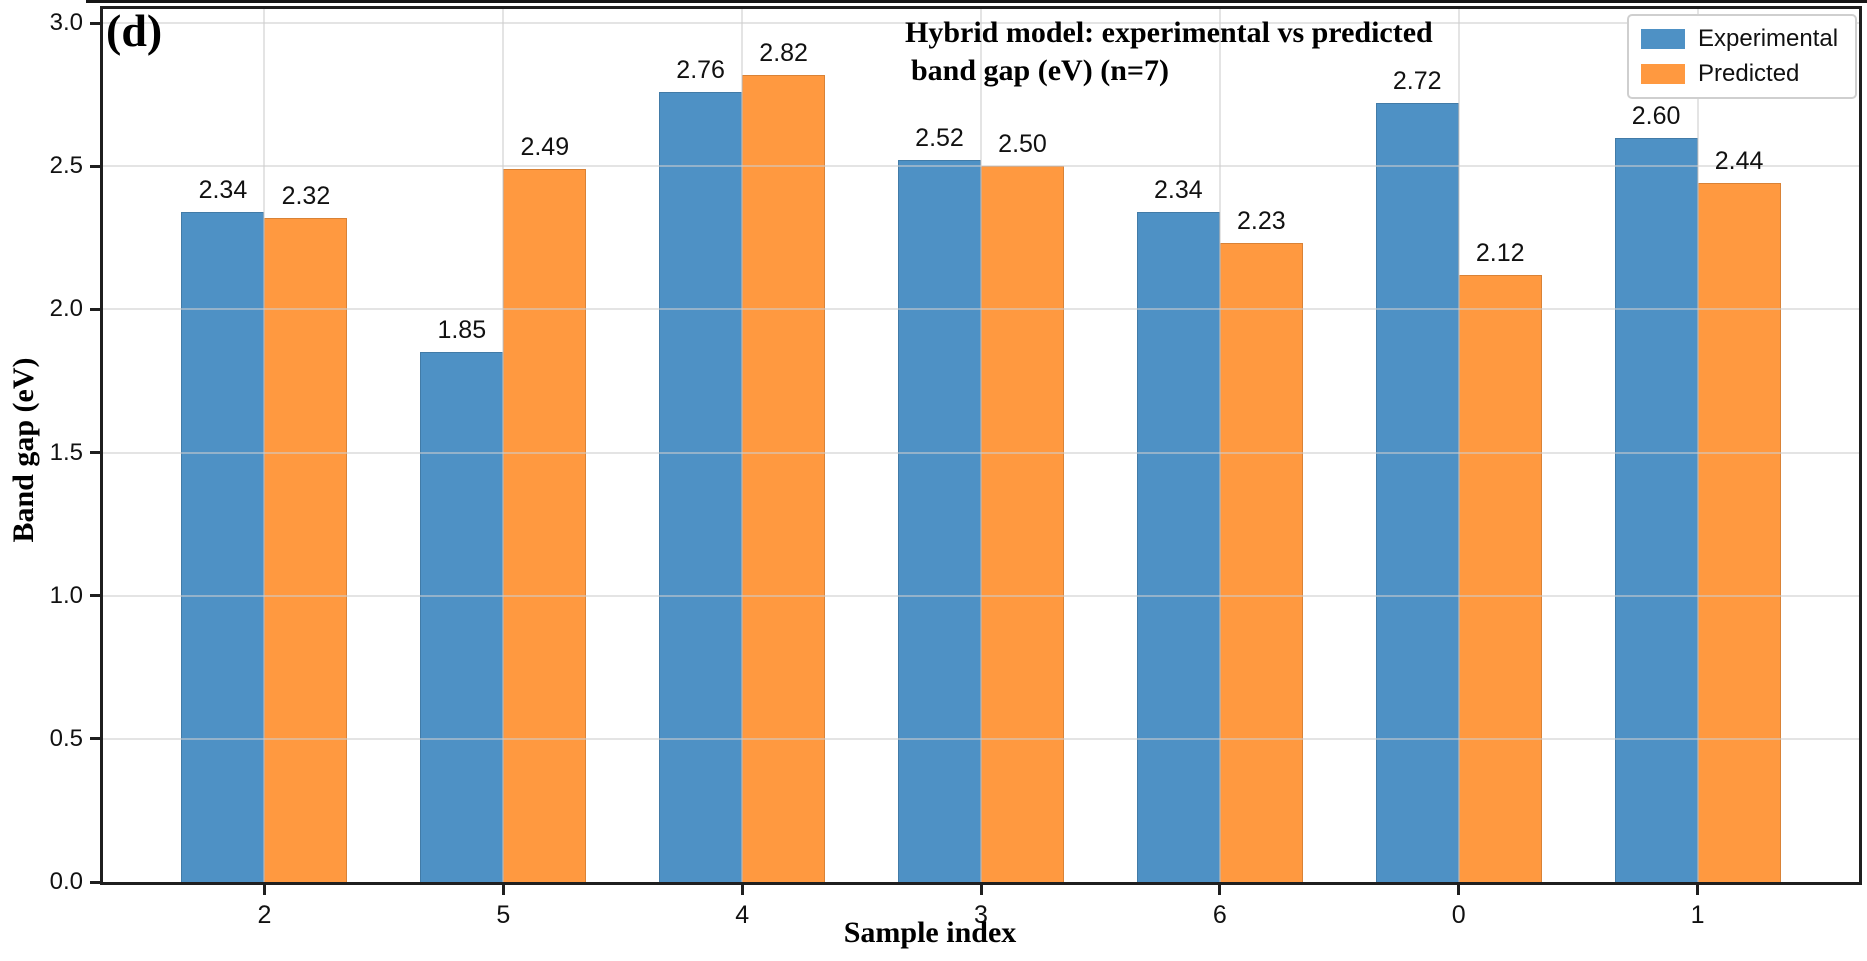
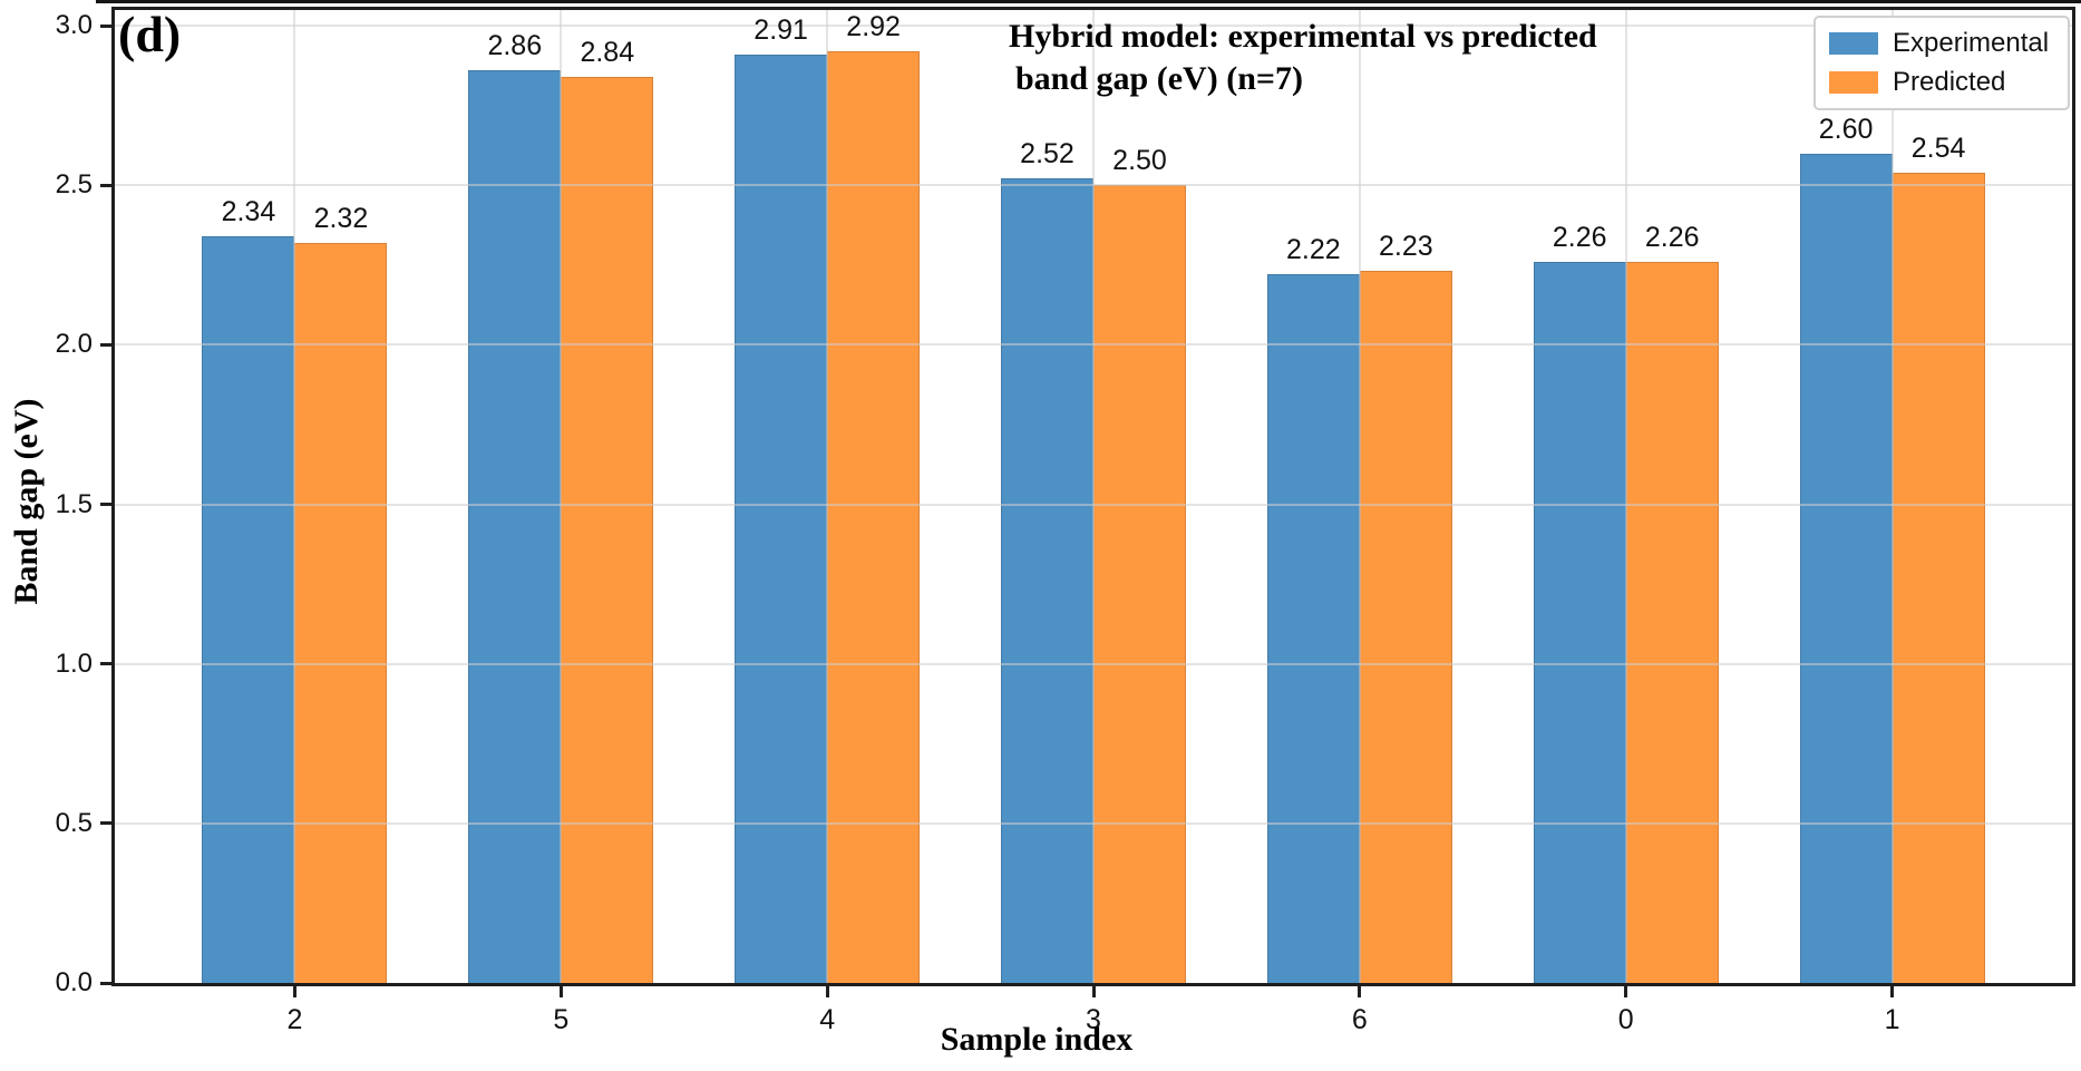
Experimental/5: 1.85 -> 2.86
Predicted/5: 2.49 -> 2.84
Experimental/4: 2.76 -> 2.91
Predicted/4: 2.82 -> 2.92
Experimental/6: 2.34 -> 2.22
Experimental/0: 2.72 -> 2.26
Predicted/0: 2.12 -> 2.26
Predicted/1: 2.44 -> 2.54
